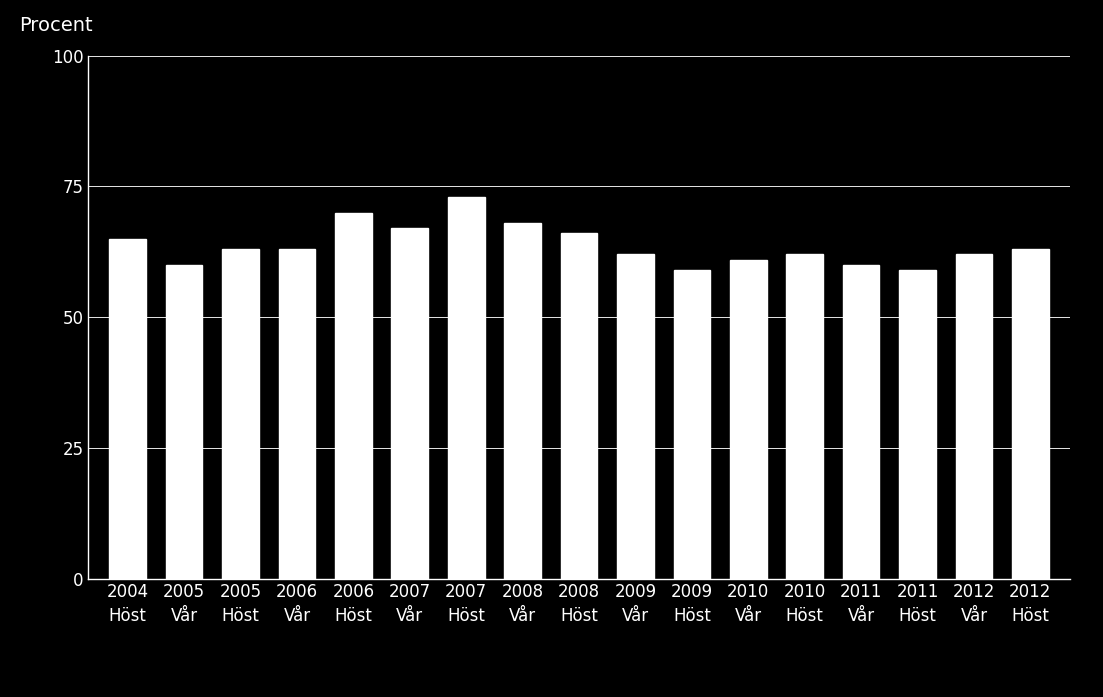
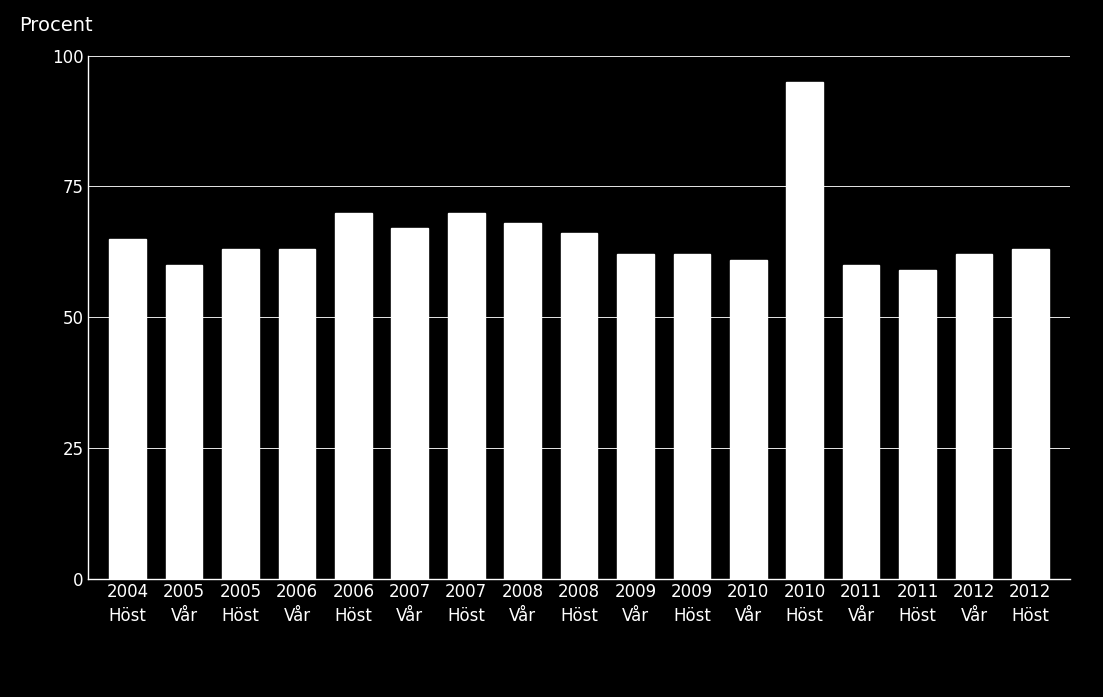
2007 Höst: 73 -> 70
2009 Höst: 59 -> 62
2010 Höst: 62 -> 95
